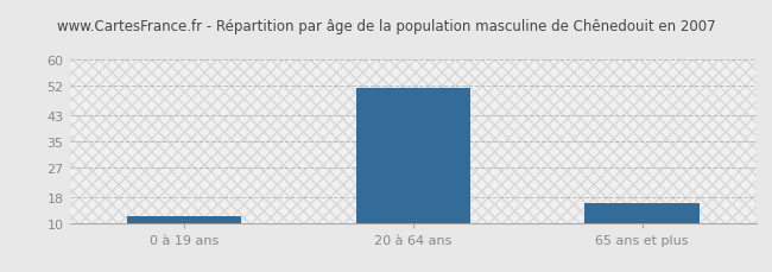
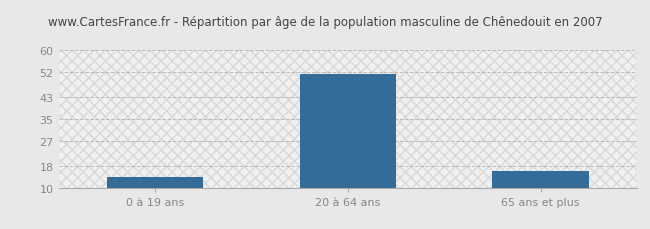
0 à 19 ans: 12 -> 14
